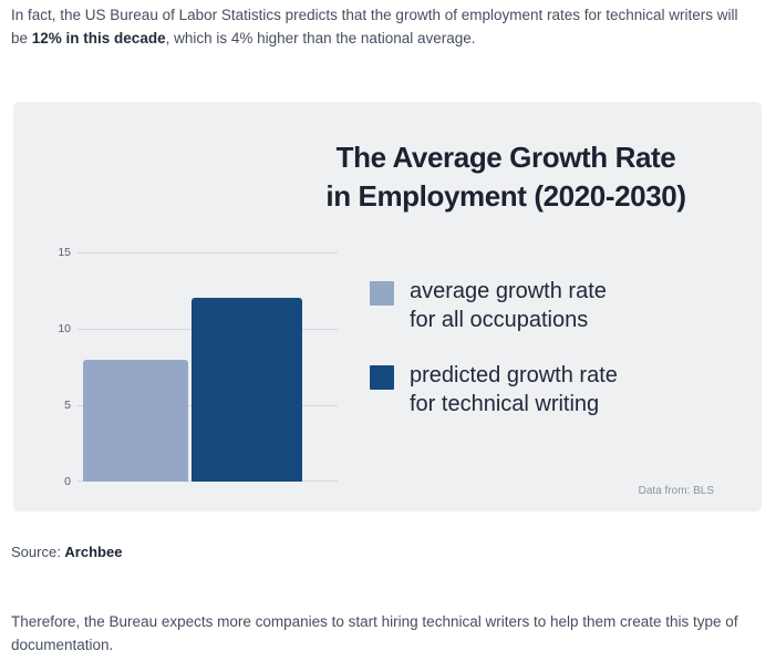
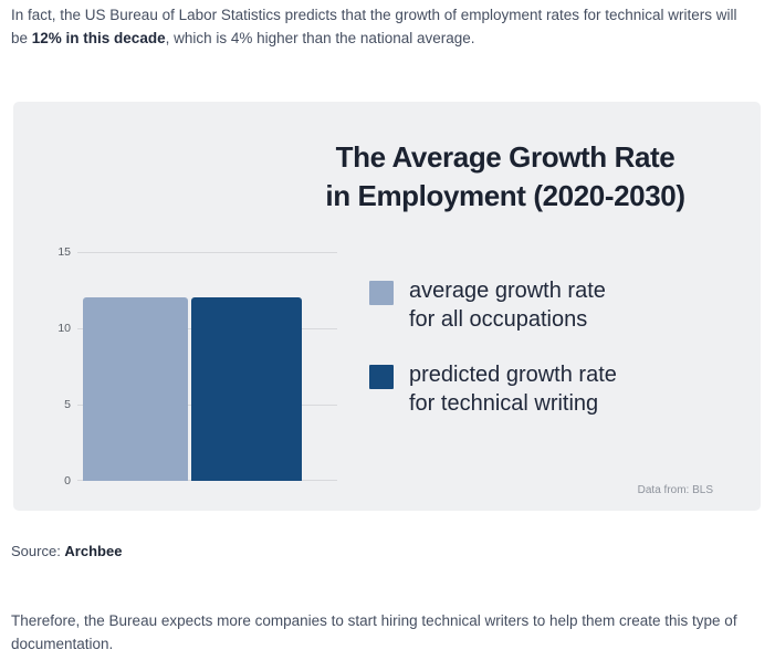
average growth rate for all occupations: 8 -> 12
